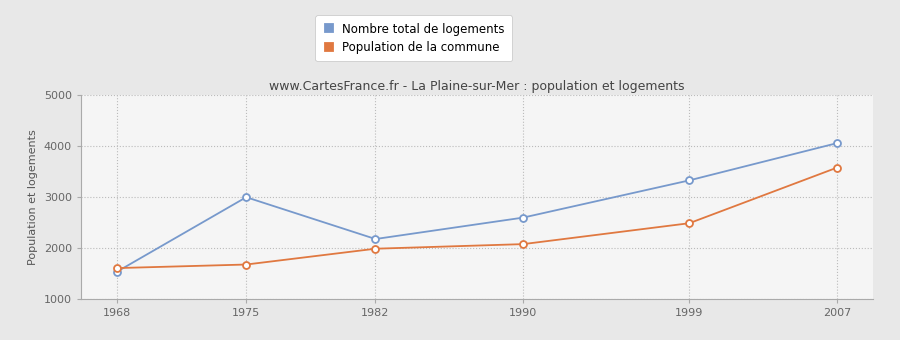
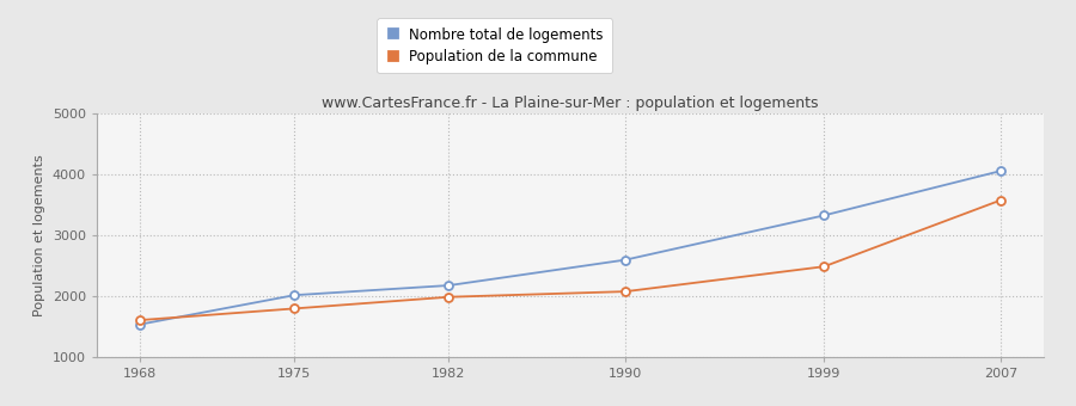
Nombre total de logements/1975: 3000 -> 2020
Population de la commune/1975: 1680 -> 1800
